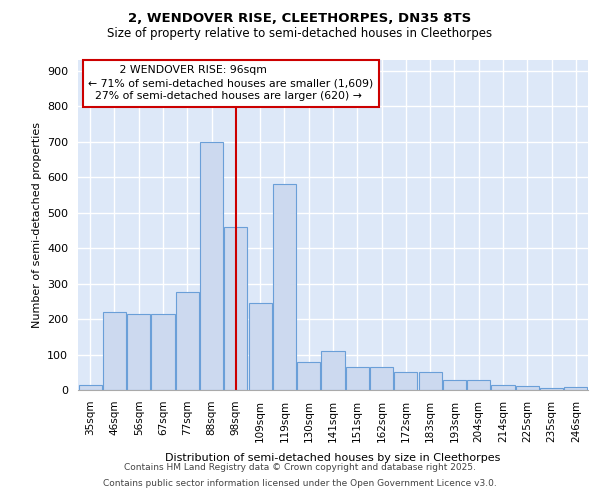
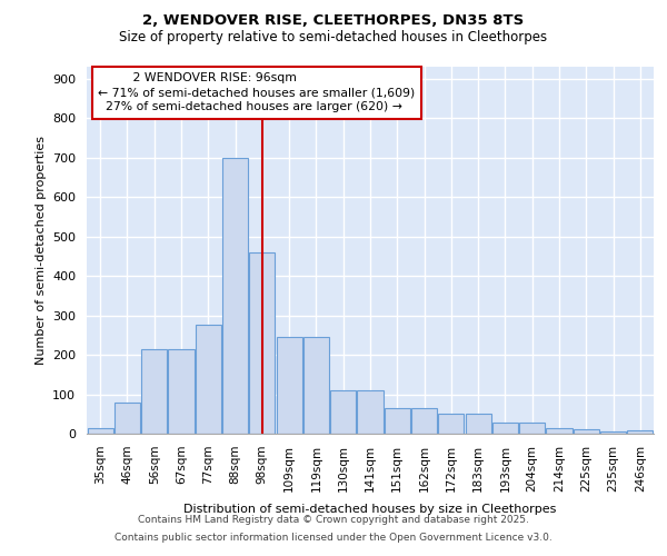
46sqm: 220 -> 78
119sqm: 580 -> 246
130sqm: 80 -> 110
